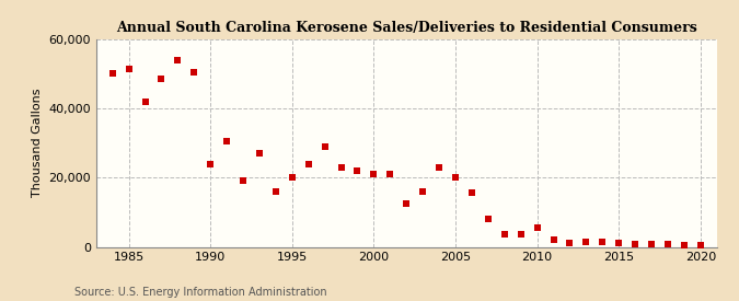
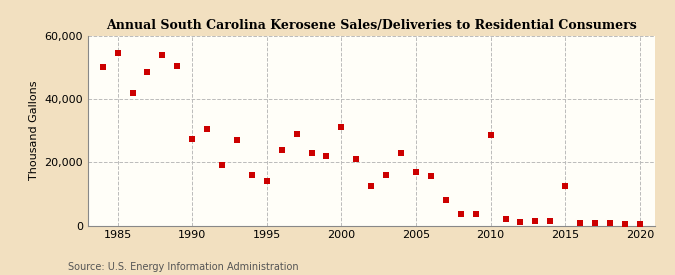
1985: 51,500 -> 54,500
1990: 24,000 -> 27,500
1995: 20,000 -> 14,000
2000: 21,000 -> 31,000
2005: 20,000 -> 17,000
2010: 5,500 -> 28,500
2015: 1,000 -> 12,500
